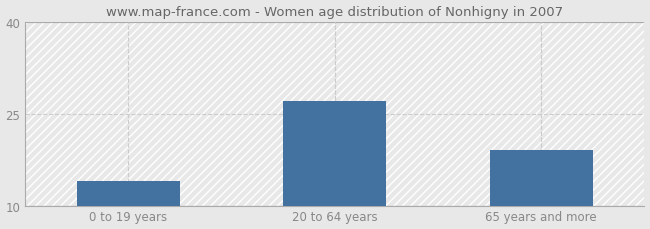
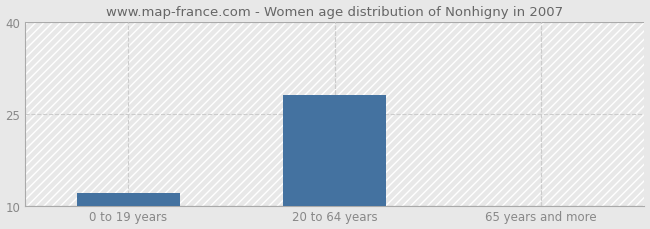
0 to 19 years: 14 -> 12
20 to 64 years: 27 -> 28
65 years and more: 19 -> 10
